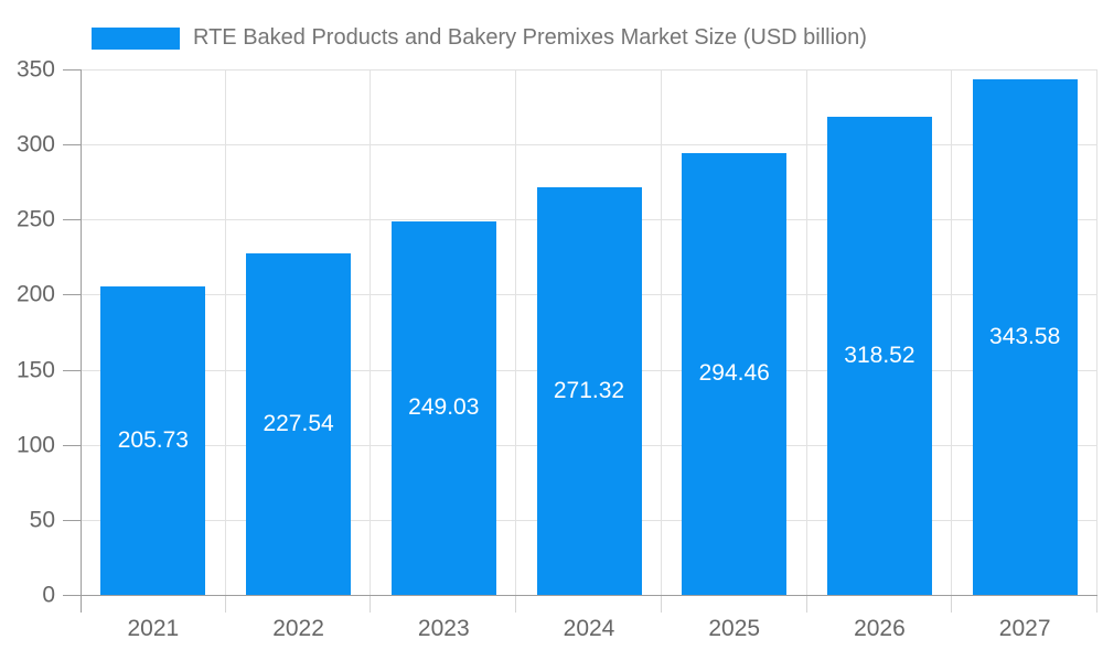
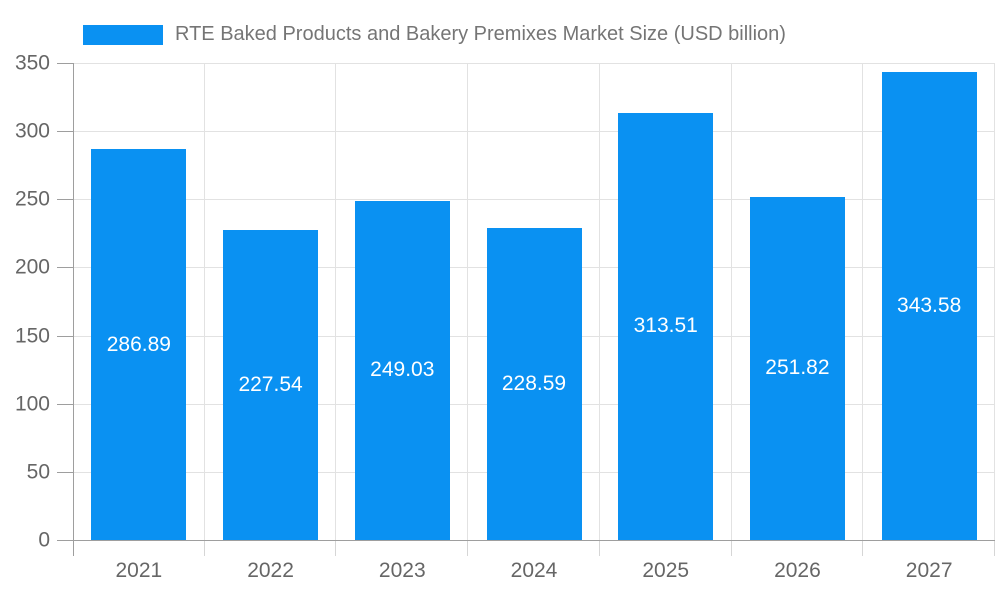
2021: 205.73 -> 286.89
2024: 271.32 -> 228.59
2025: 294.46 -> 313.51
2026: 318.52 -> 251.82
